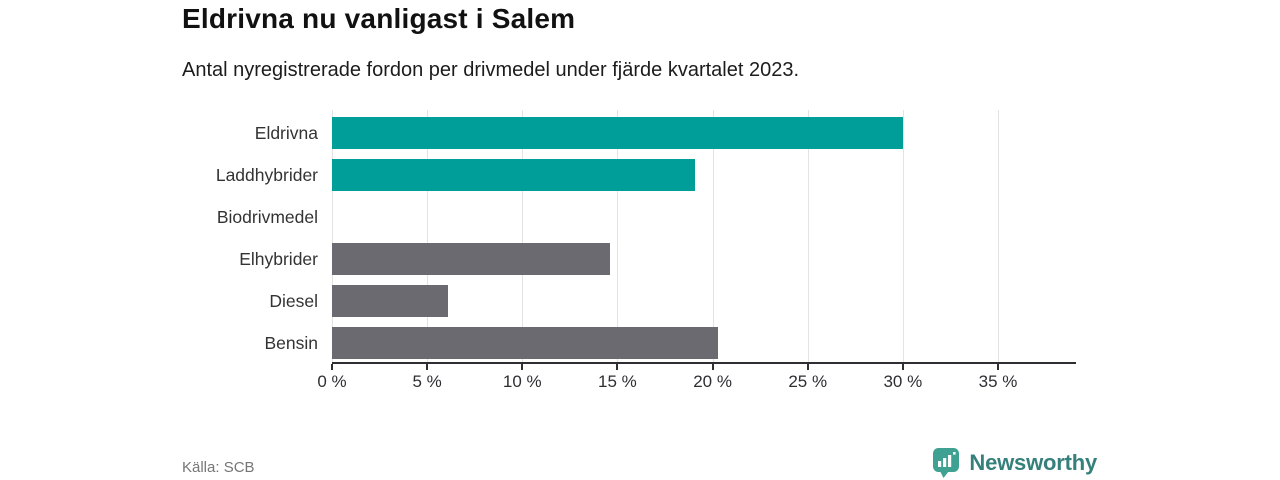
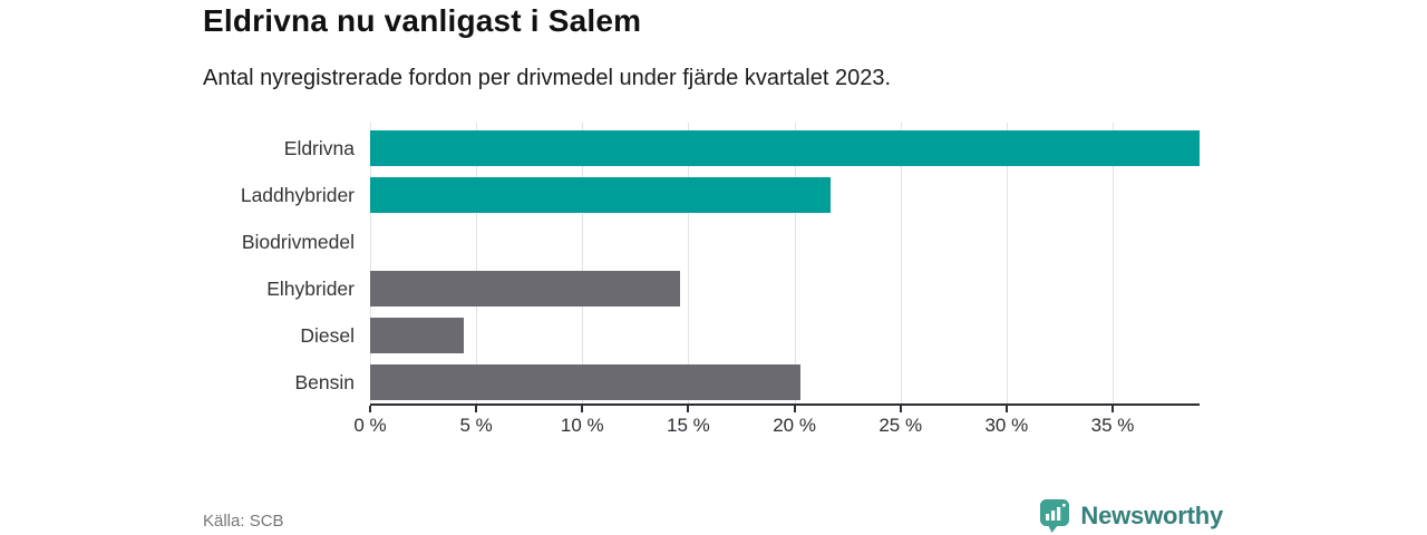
Eldrivna: 30.0% -> 39.1%
Laddhybrider: 19.1% -> 21.7%
Diesel: 6.1% -> 4.4%
